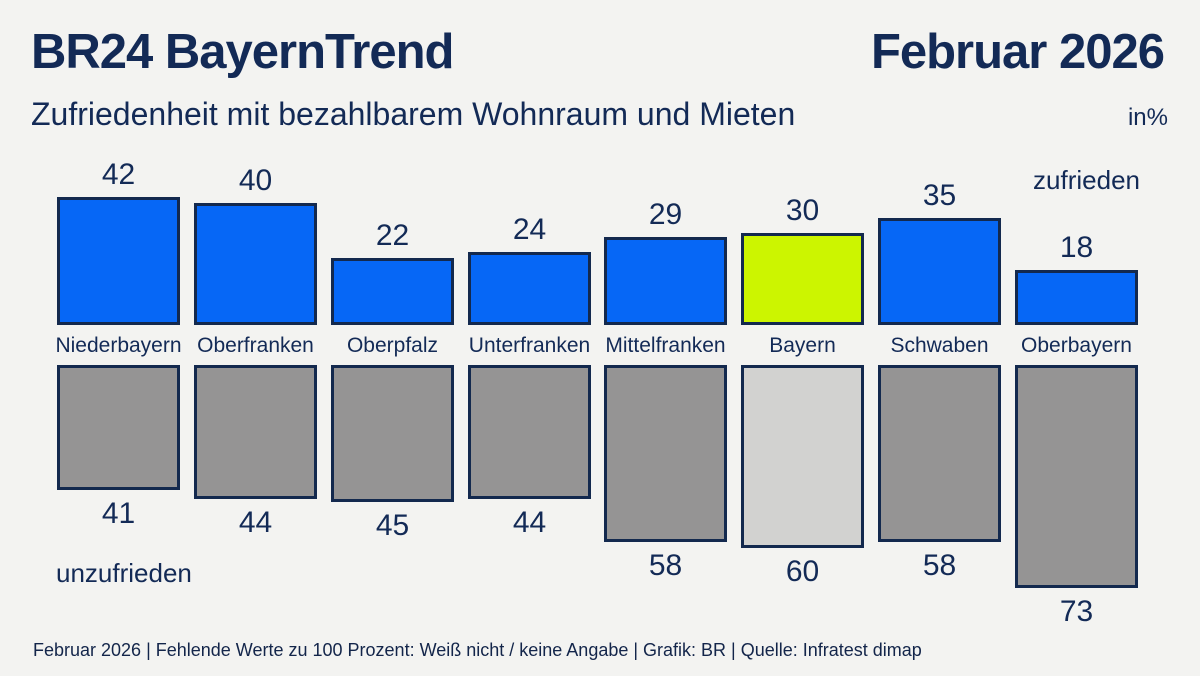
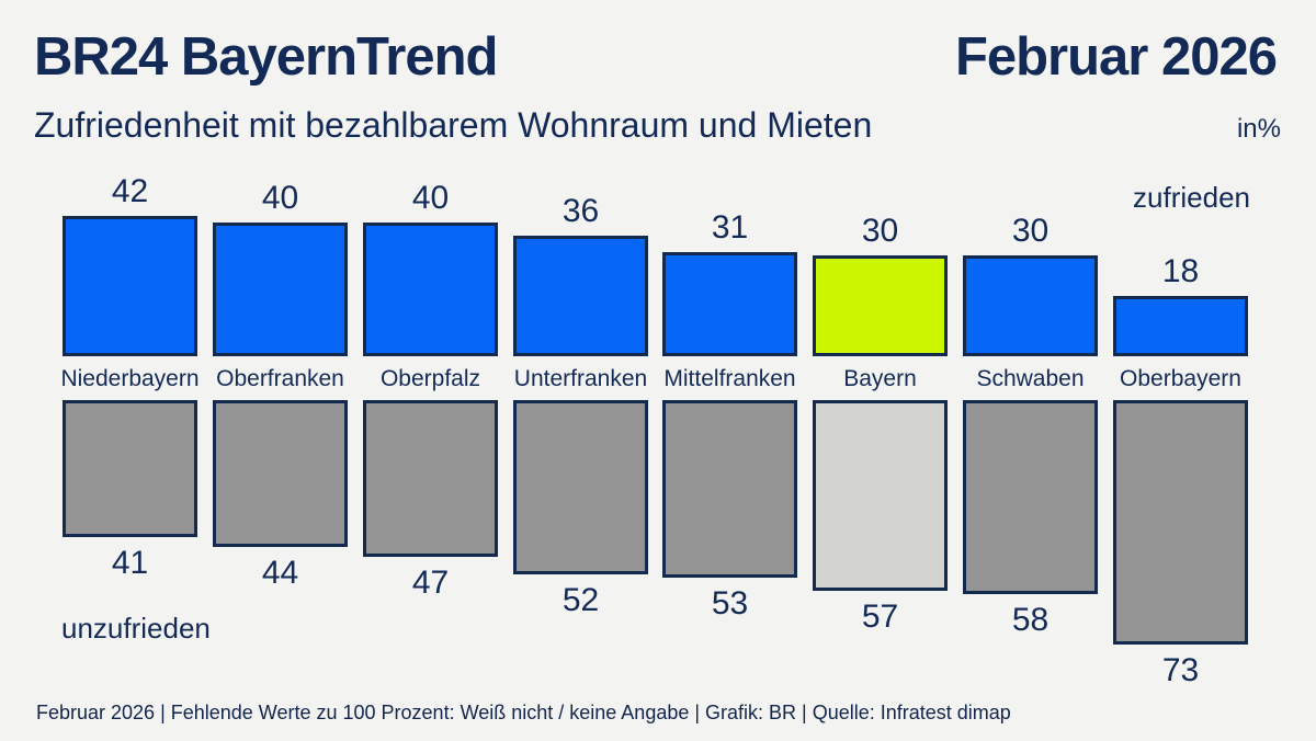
zufrieden/Oberpfalz: 22 -> 40
unzufrieden/Oberpfalz: 45 -> 47
zufrieden/Unterfranken: 24 -> 36
unzufrieden/Unterfranken: 44 -> 52
zufrieden/Mittelfranken: 29 -> 31
unzufrieden/Mittelfranken: 58 -> 53
unzufrieden/Bayern: 60 -> 57
zufrieden/Schwaben: 35 -> 30
